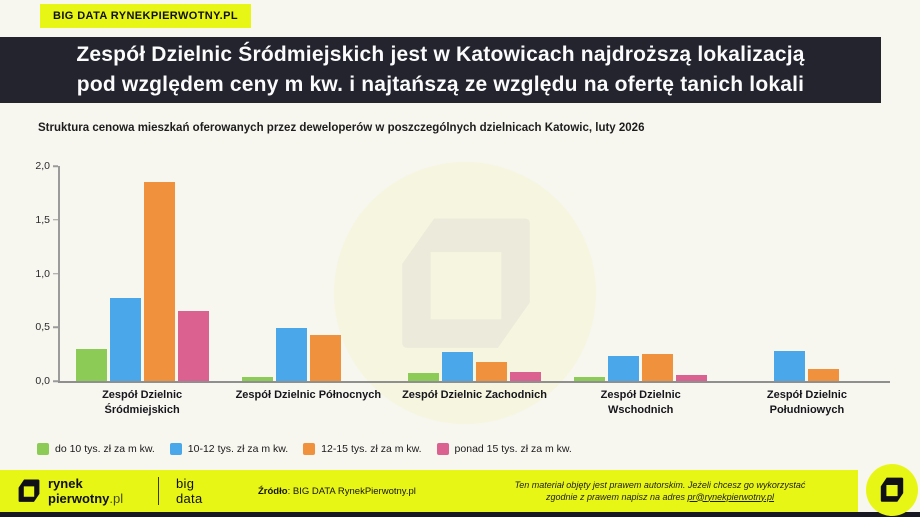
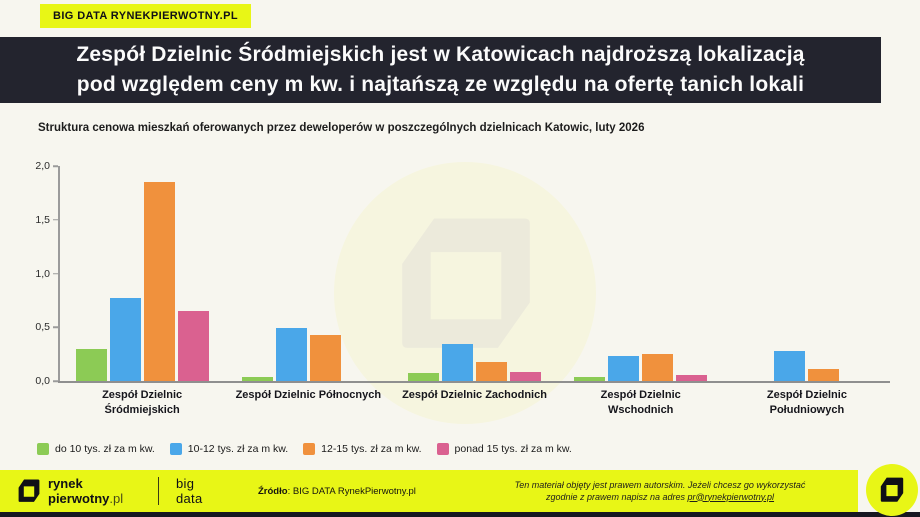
10-12 tys. zł za m kw./Zespół Dzielnic Zachodnich: 0,27 -> 0,34
